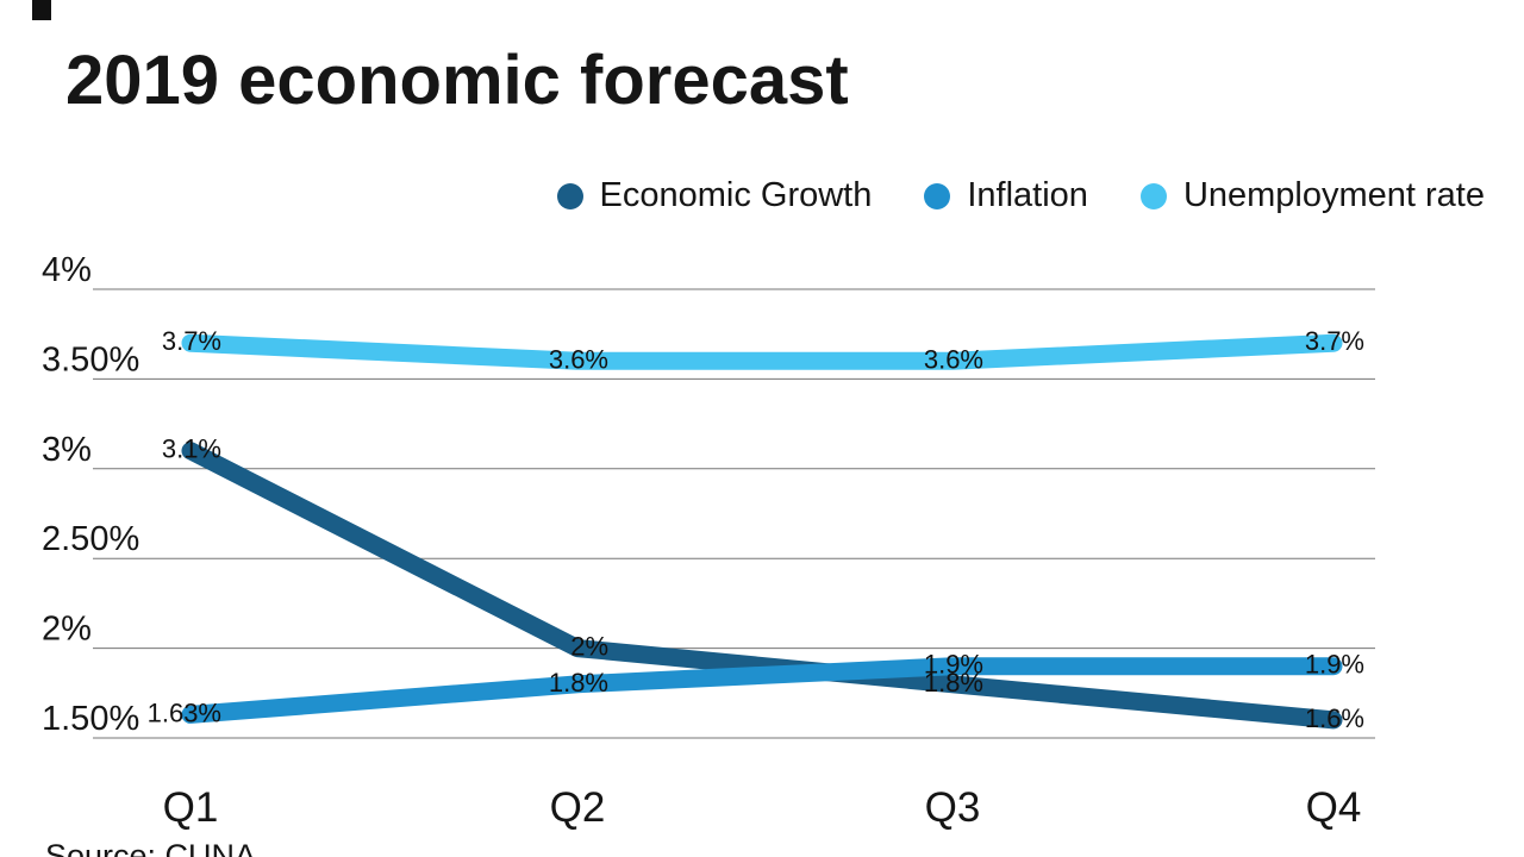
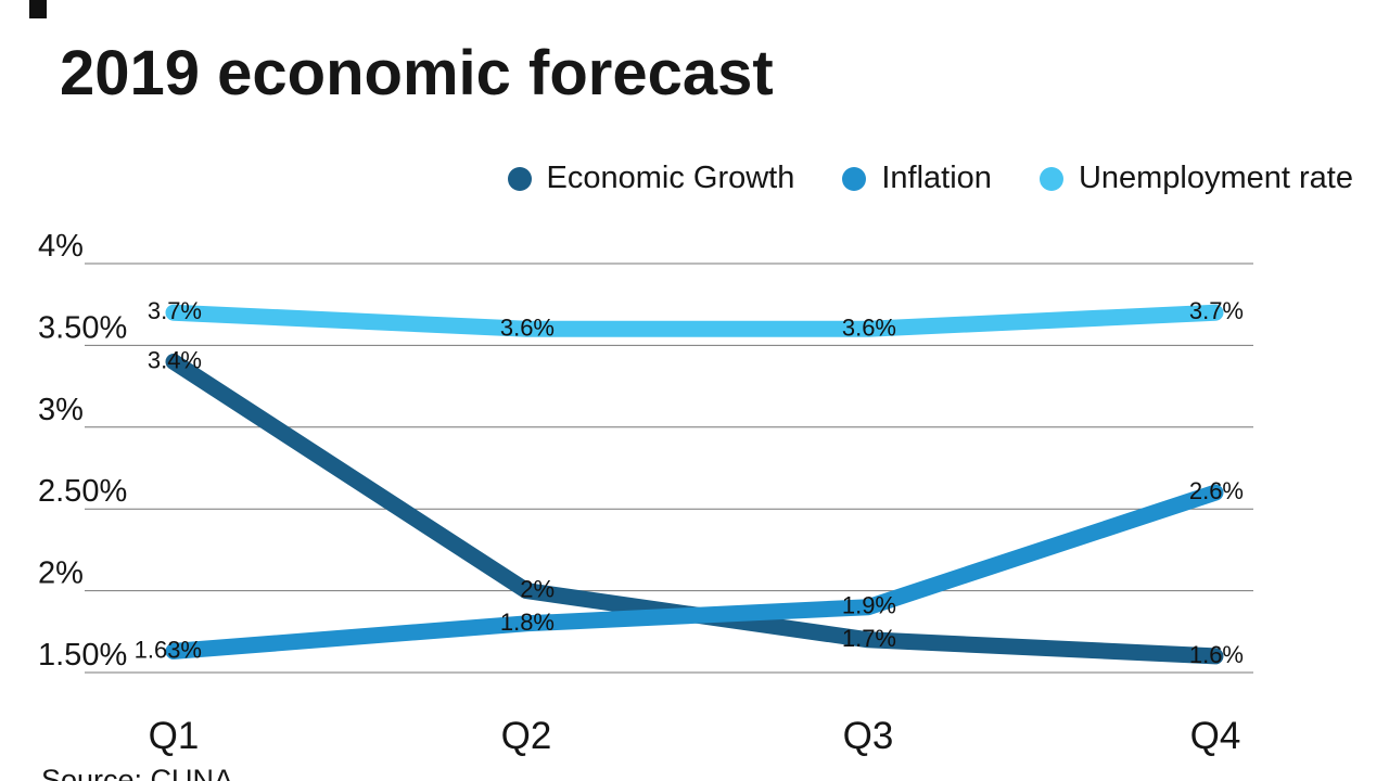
Economic Growth/Q1: 3.1% -> 3.4%
Economic Growth/Q3: 1.8% -> 1.7%
Inflation/Q4: 1.9% -> 2.6%
